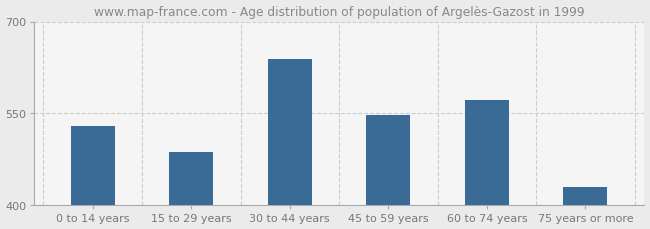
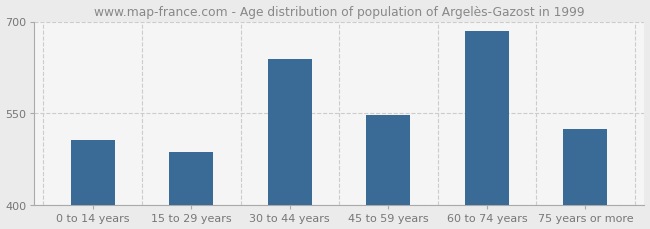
0 to 14 years: 530 -> 506
60 to 74 years: 572 -> 684
75 years or more: 430 -> 524
